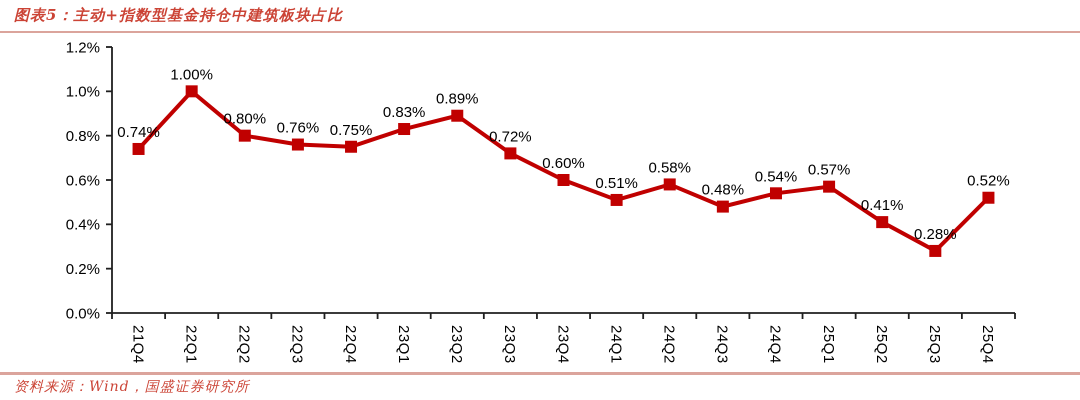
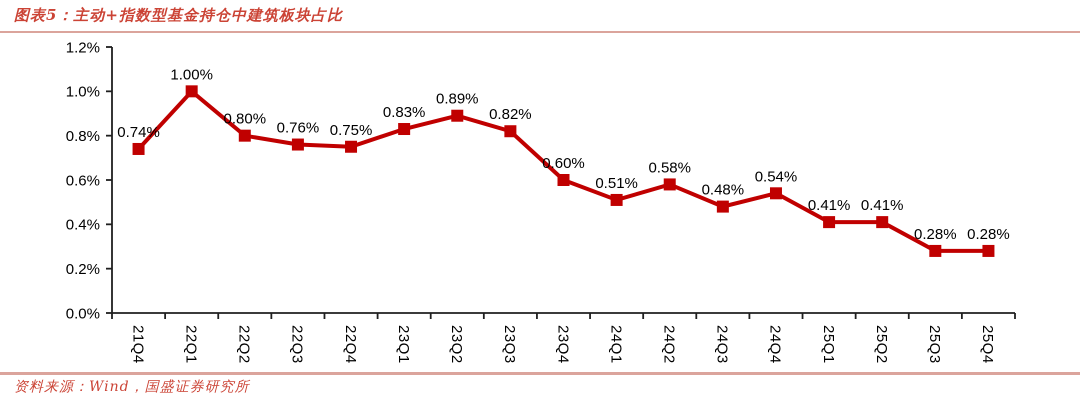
23Q3: 0.72% -> 0.82%
25Q1: 0.57% -> 0.41%
25Q4: 0.52% -> 0.28%
